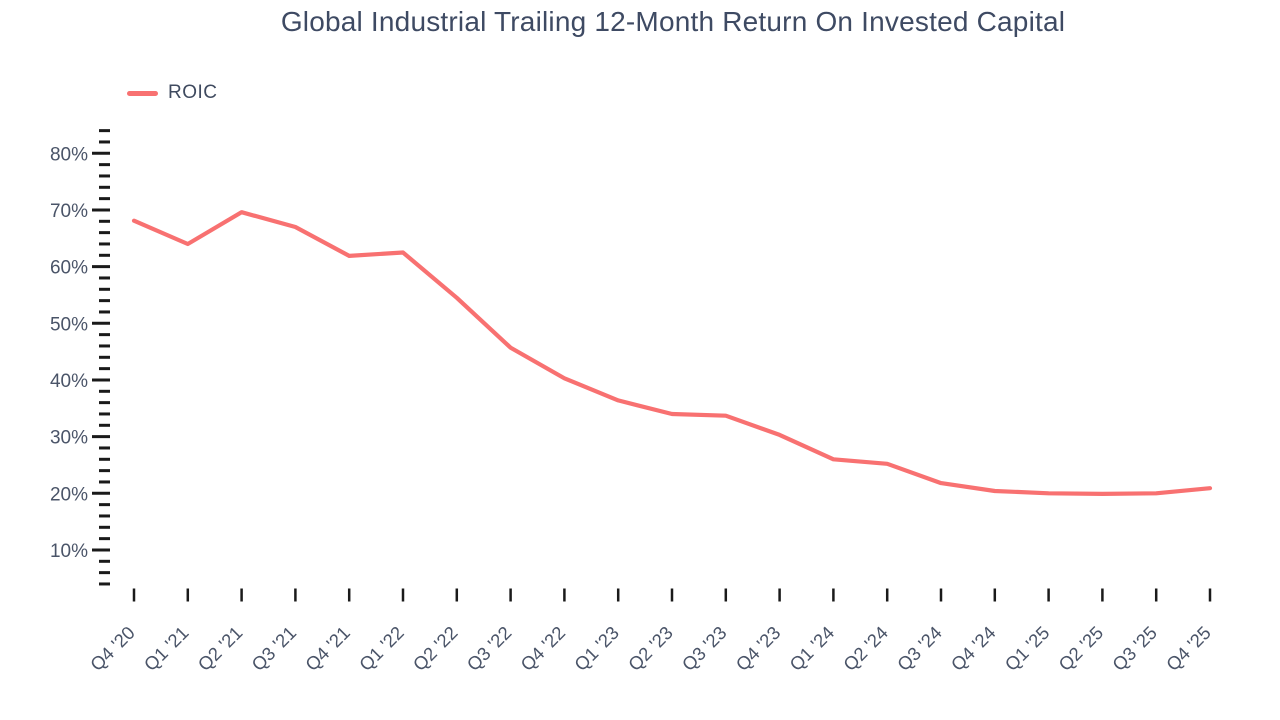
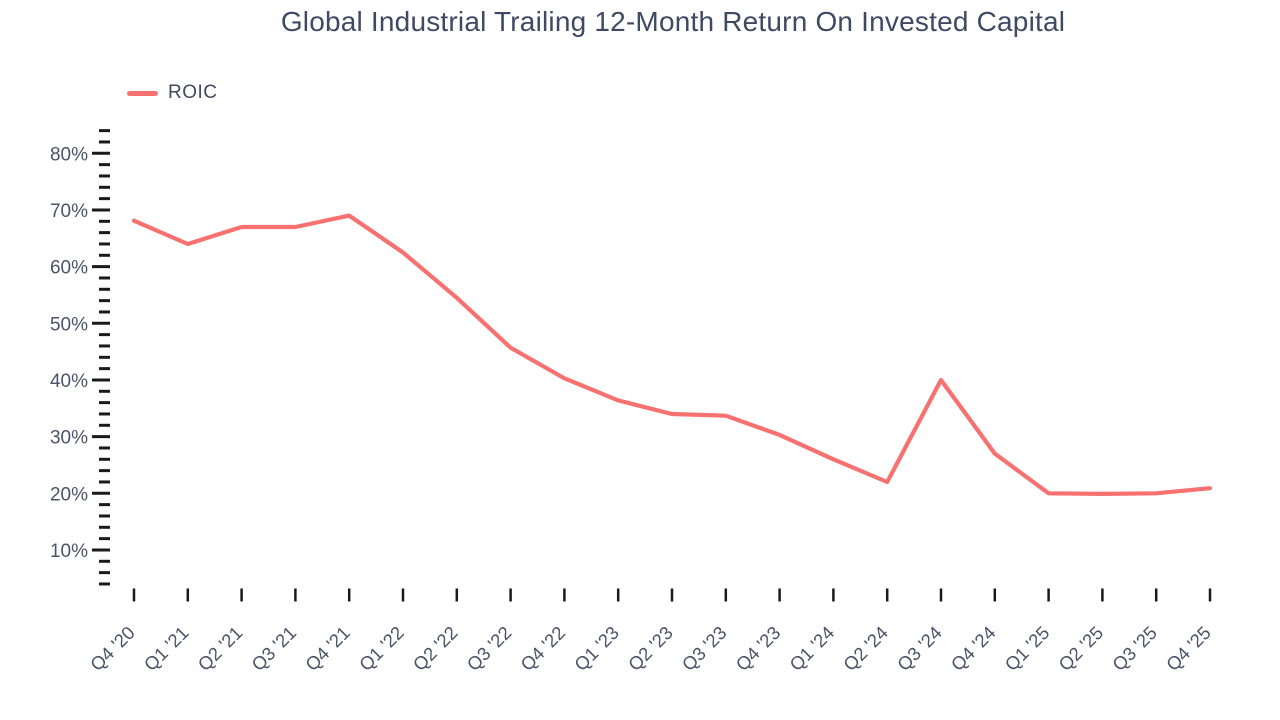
Q2 '21: 70% -> 67%
Q4 '21: 62% -> 69%
Q2 '24: 25% -> 22%
Q3 '24: 22% -> 40%
Q4 '24: 20% -> 27%
